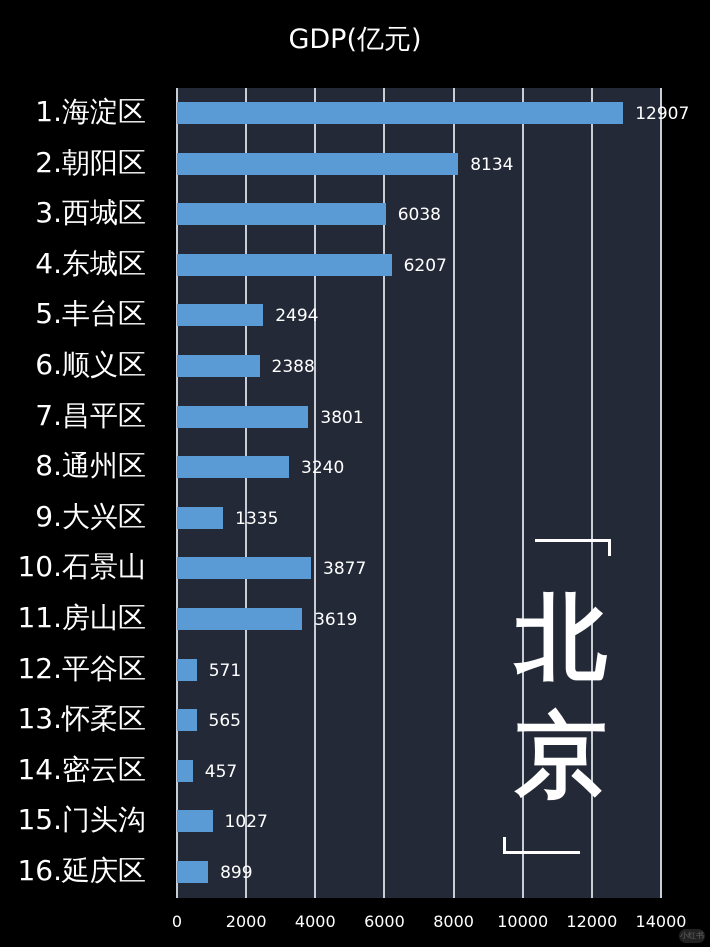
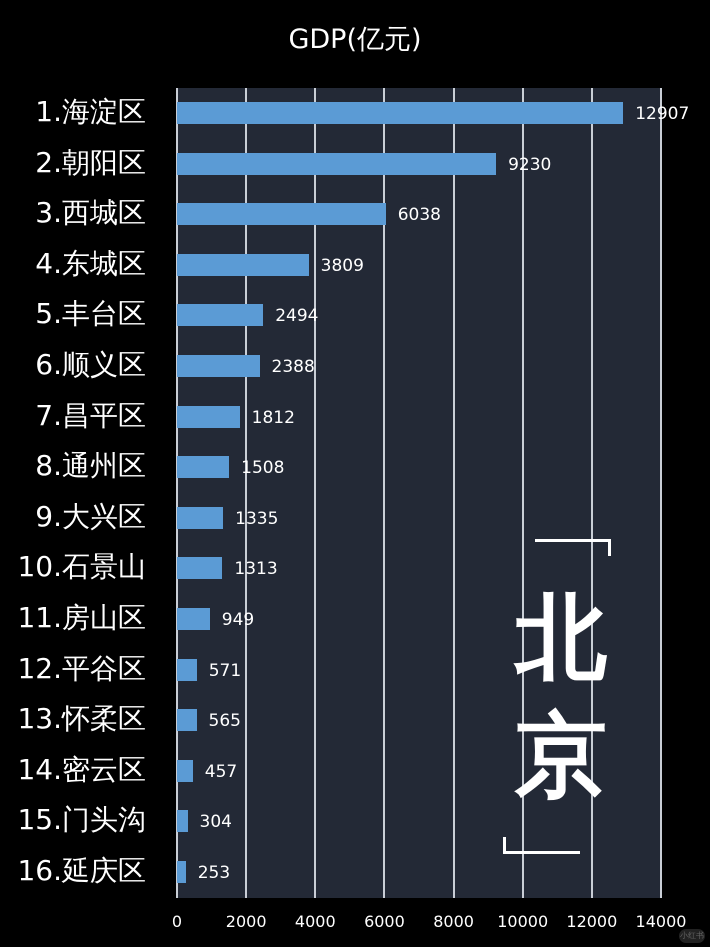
2.朝阳区: 8134 -> 9230
4.东城区: 6207 -> 3809
7.昌平区: 3801 -> 1812
8.通州区: 3240 -> 1508
10.石景山: 3877 -> 1313
11.房山区: 3619 -> 949
15.门头沟: 1027 -> 304
16.延庆区: 899 -> 253
